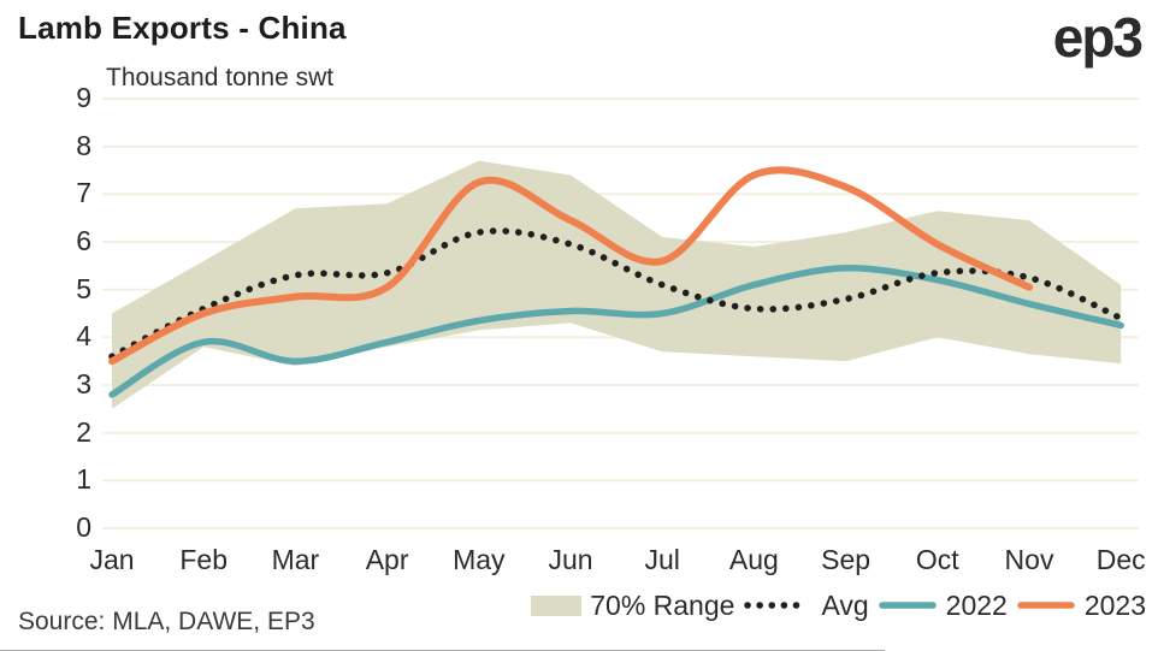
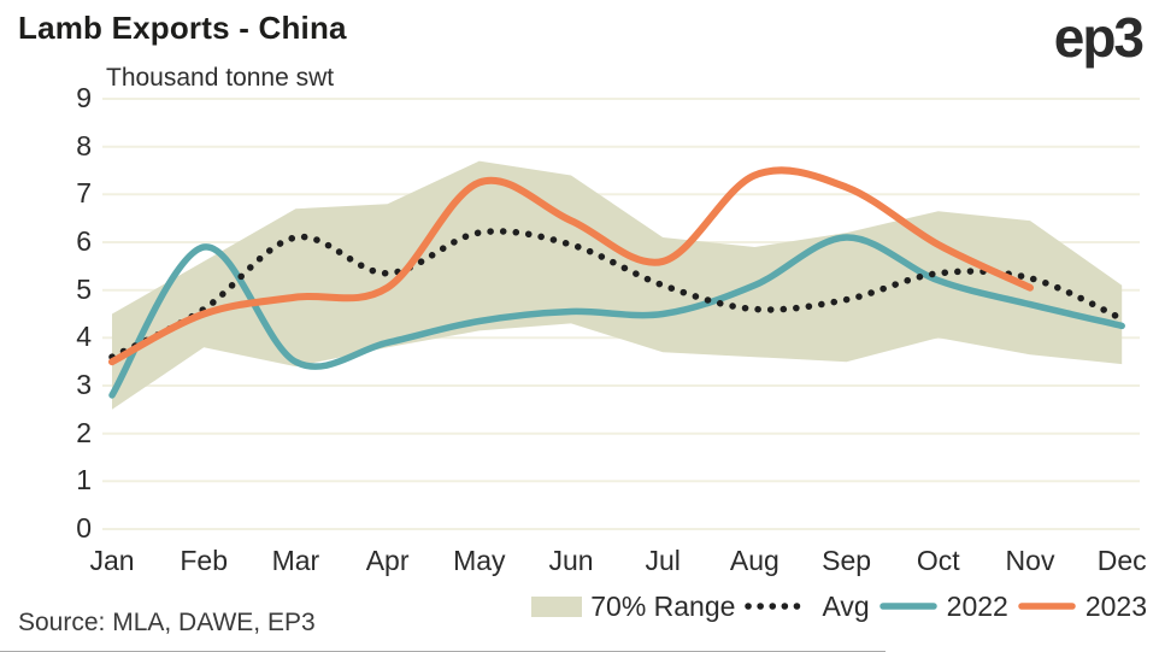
2022/Feb: 3.9 -> 5.9
Avg/Mar: 5.3 -> 6.1
2022/Sep: 5.5 -> 6.1
